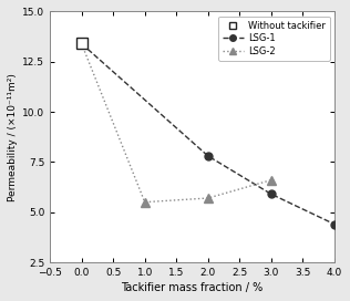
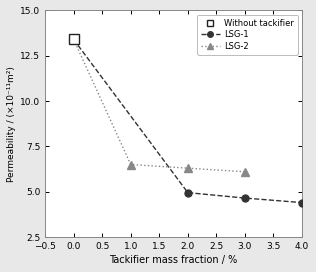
LSG-2/1.0: 5.5 -> 6.5
LSG-1/2.0: 7.8 -> 5.0
LSG-2/2.0: 5.7 -> 6.3
LSG-1/3.0: 5.9 -> 4.7
LSG-2/3.0: 6.6 -> 6.1
